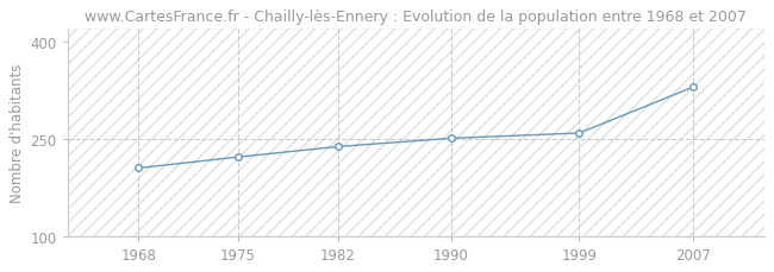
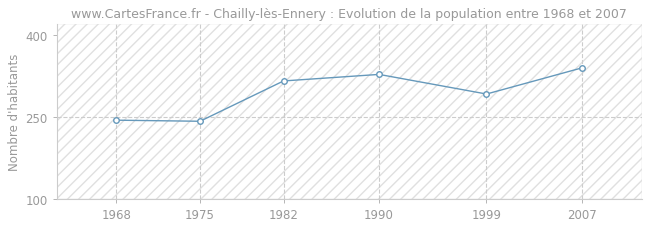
1968: 205 -> 244
1975: 222 -> 242
1982: 238 -> 316
1990: 251 -> 328
1999: 259 -> 292
2007: 330 -> 340
